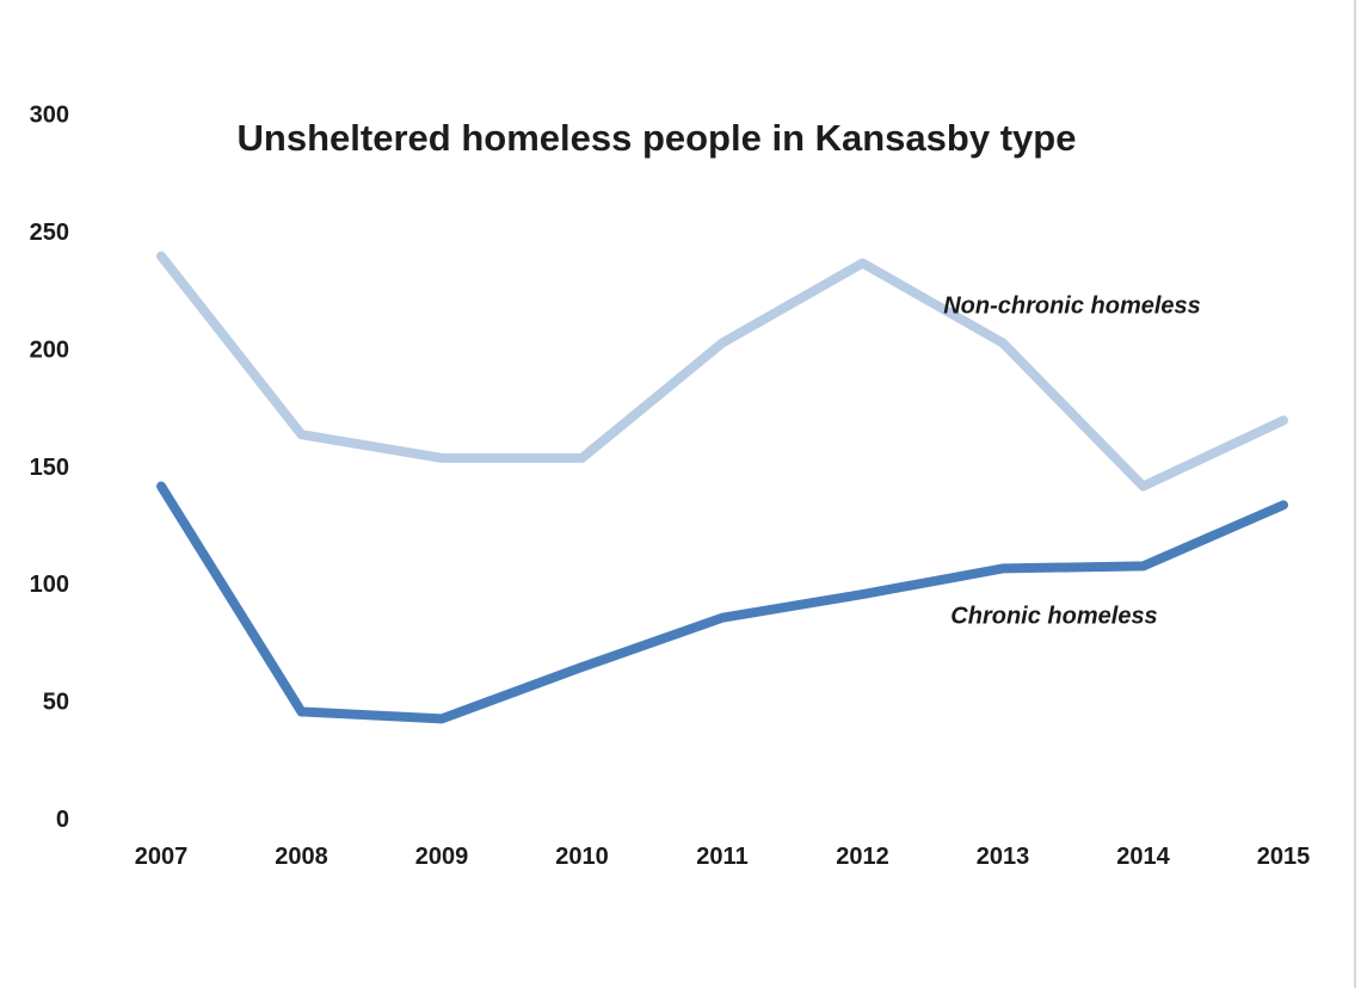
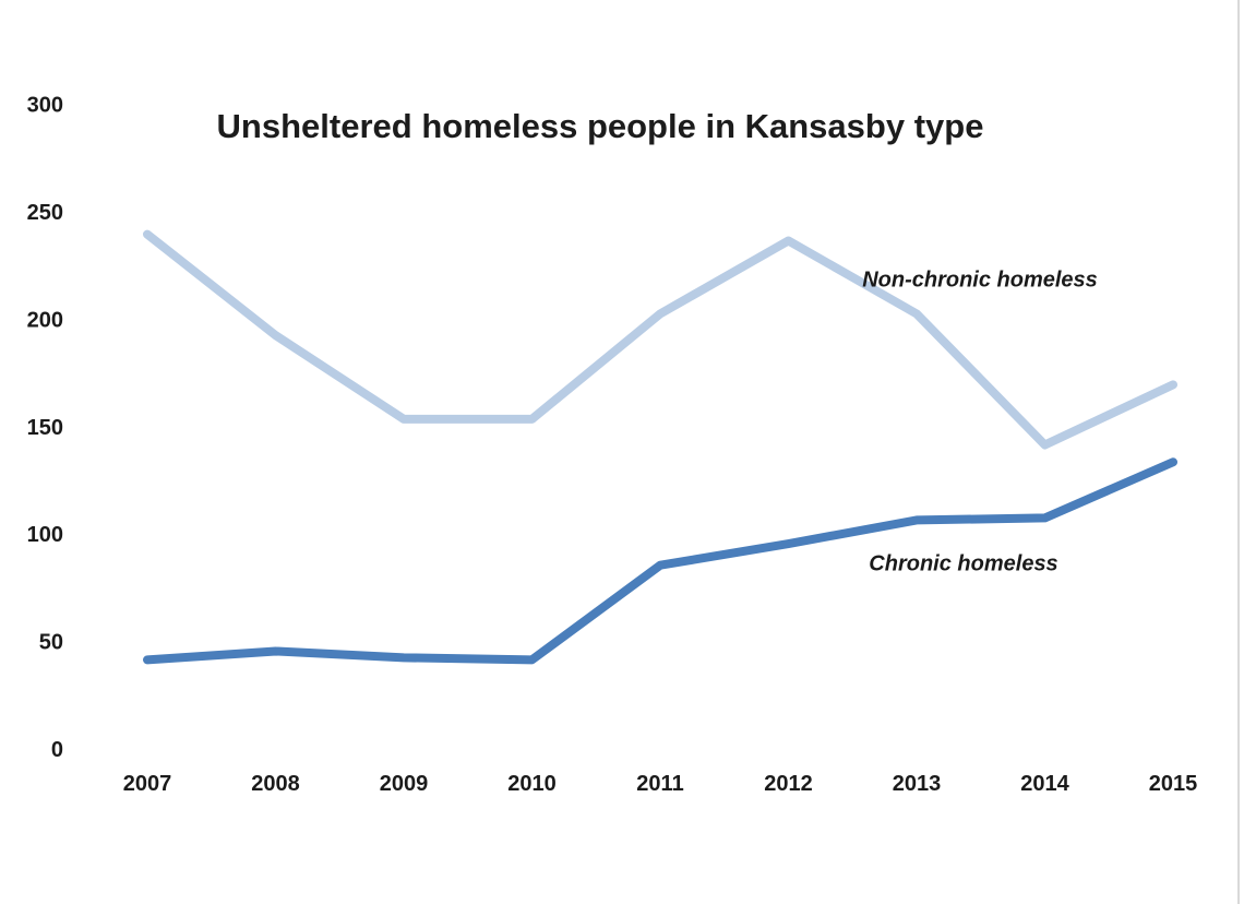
Chronic homeless/2007: 142 -> 42
Non-chronic homeless/2008: 164 -> 193
Chronic homeless/2010: 65 -> 42
